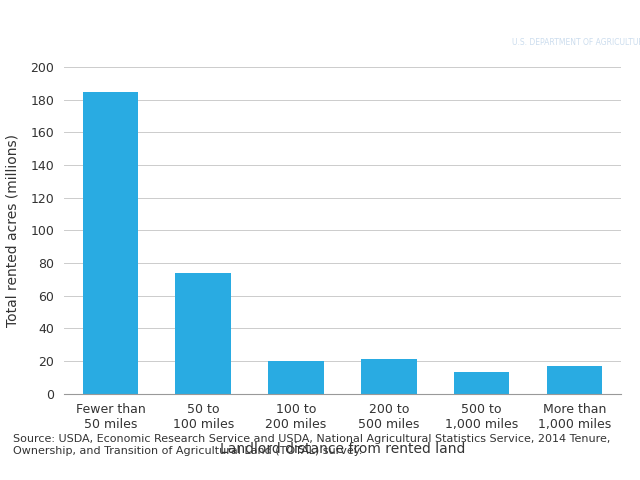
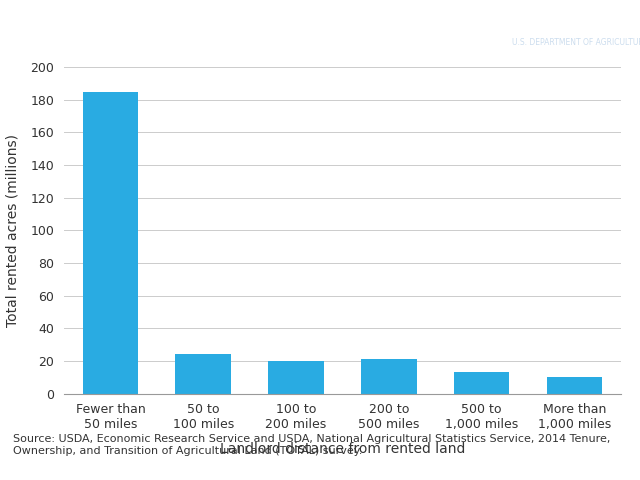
50 to 100 miles: 74 -> 24
More than 1,000 miles: 17 -> 10
